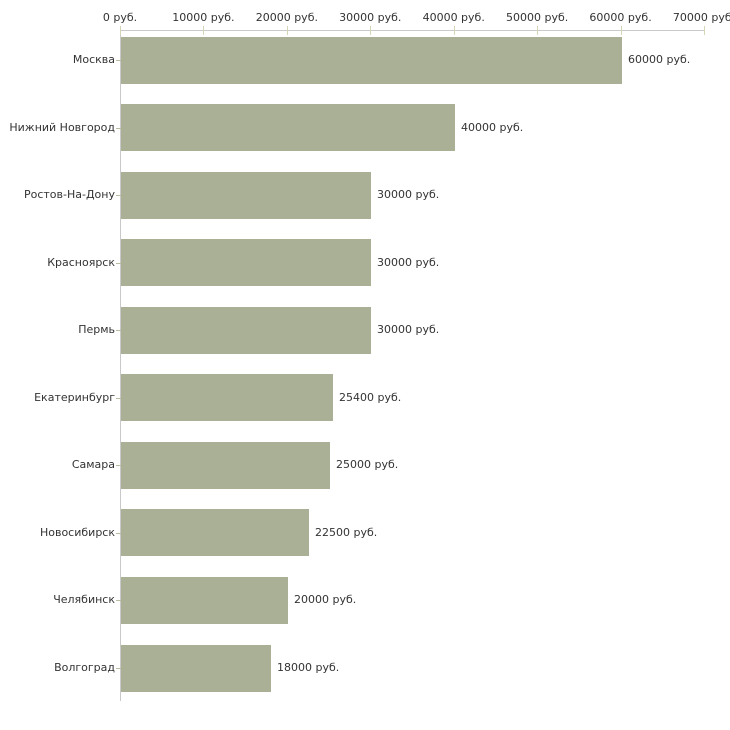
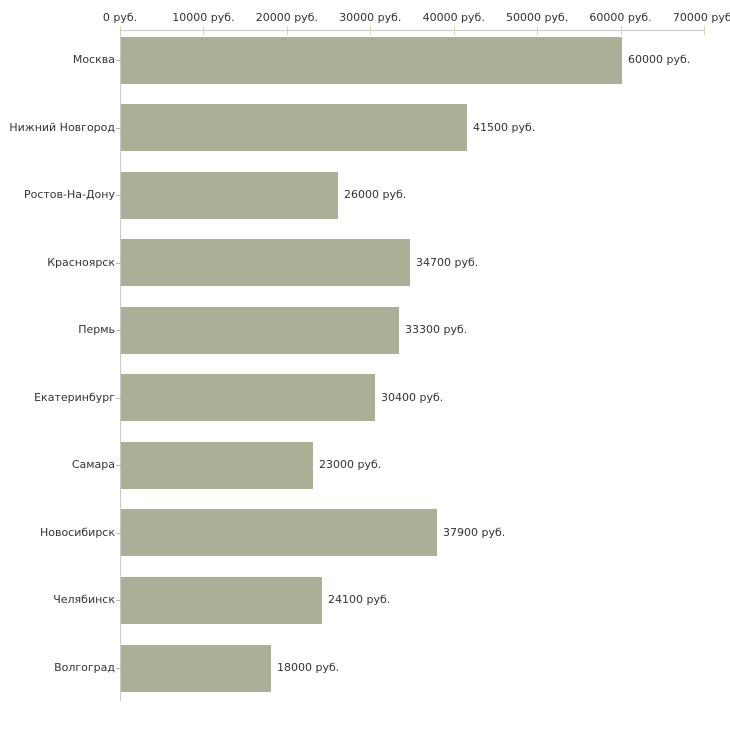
Нижний Новгород: 40000 -> 41500
Ростов-На-Дону: 30000 -> 26000
Красноярск: 30000 -> 34700
Пермь: 30000 -> 33300
Екатеринбург: 25400 -> 30400
Самара: 25000 -> 23000
Новосибирск: 22500 -> 37900
Челябинск: 20000 -> 24100
